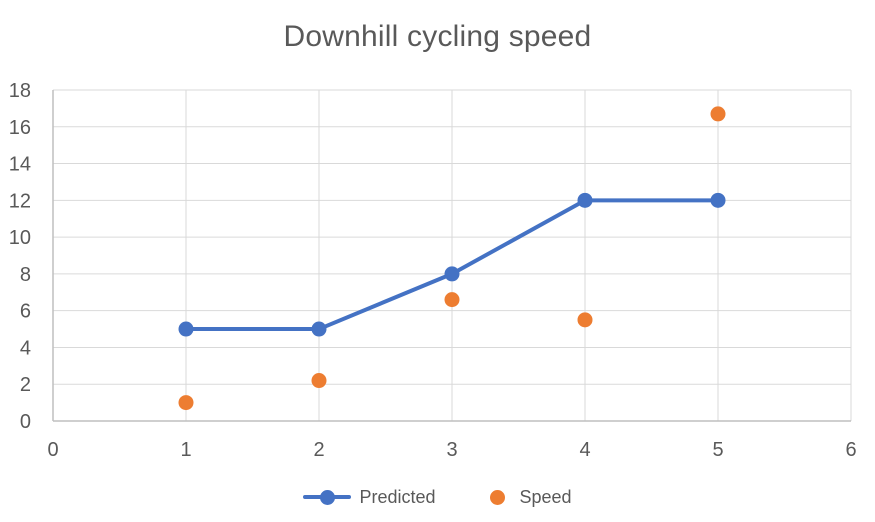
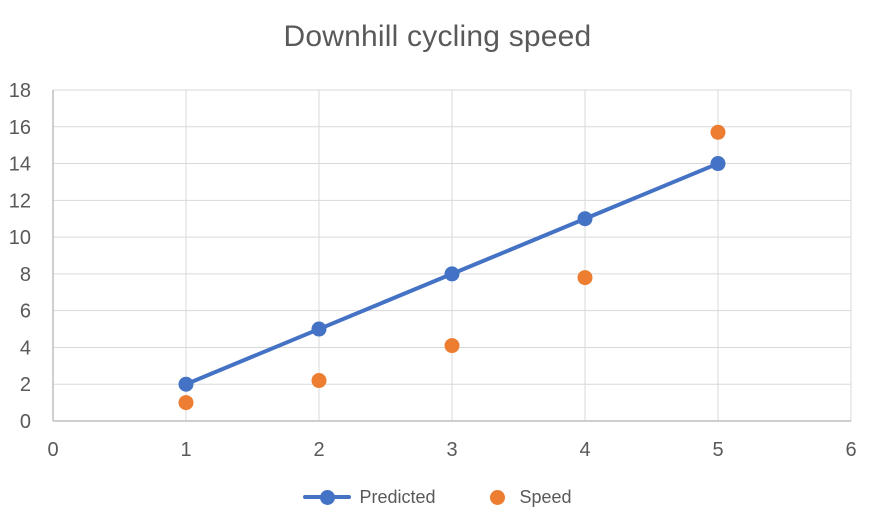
Predicted/1: 5 -> 2
Speed/3: 6.6 -> 4.1
Predicted/4: 12 -> 11
Speed/4: 5.5 -> 7.8
Predicted/5: 12 -> 14
Speed/5: 16.7 -> 15.7
